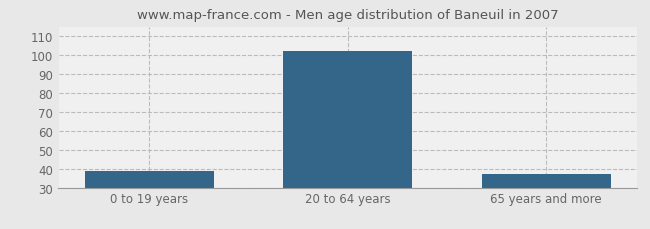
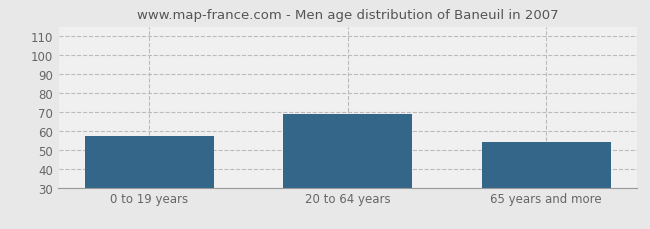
0 to 19 years: 39 -> 57
20 to 64 years: 102 -> 69
65 years and more: 37 -> 54
